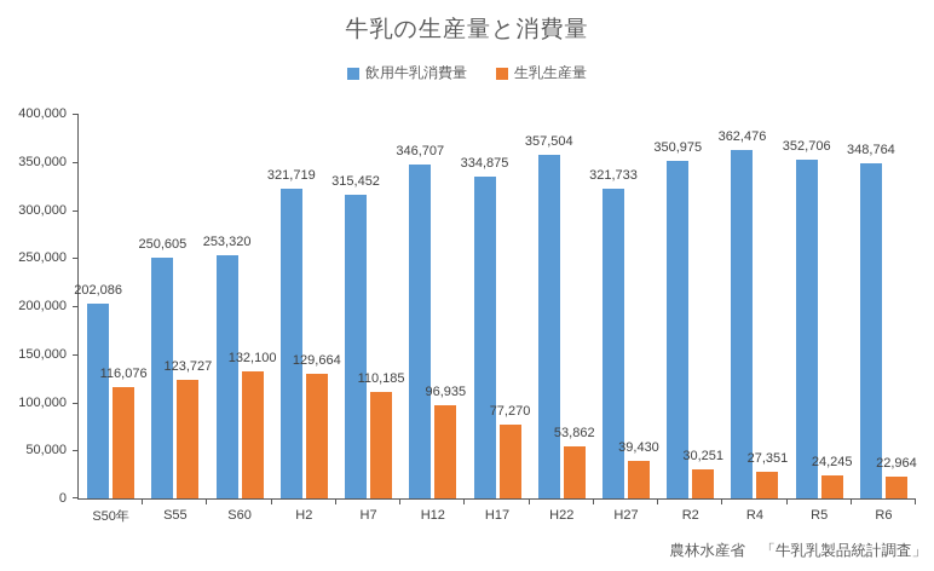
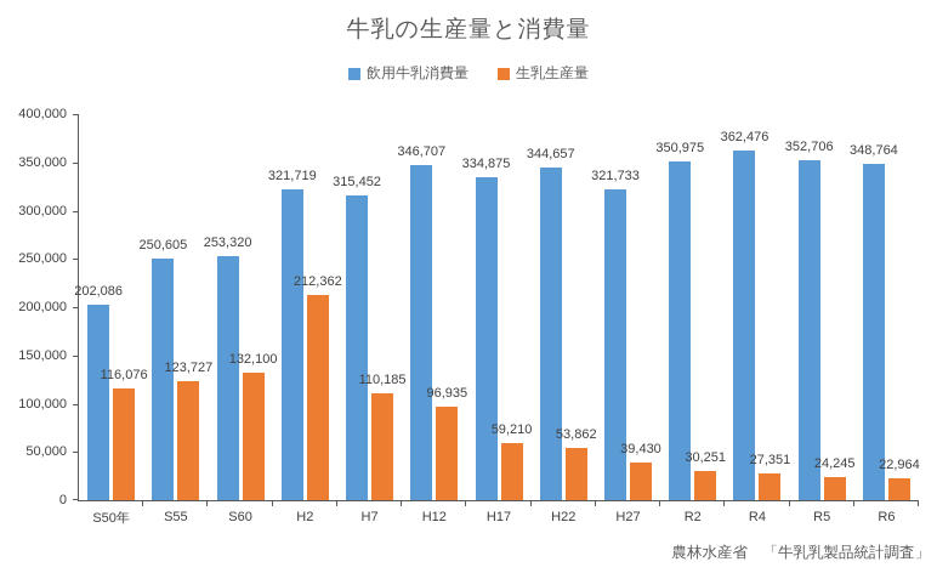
生乳生産量/H2: 129,664 -> 212,362
生乳生産量/H17: 77,270 -> 59,210
飲用牛乳消費量/H22: 357,504 -> 344,657
